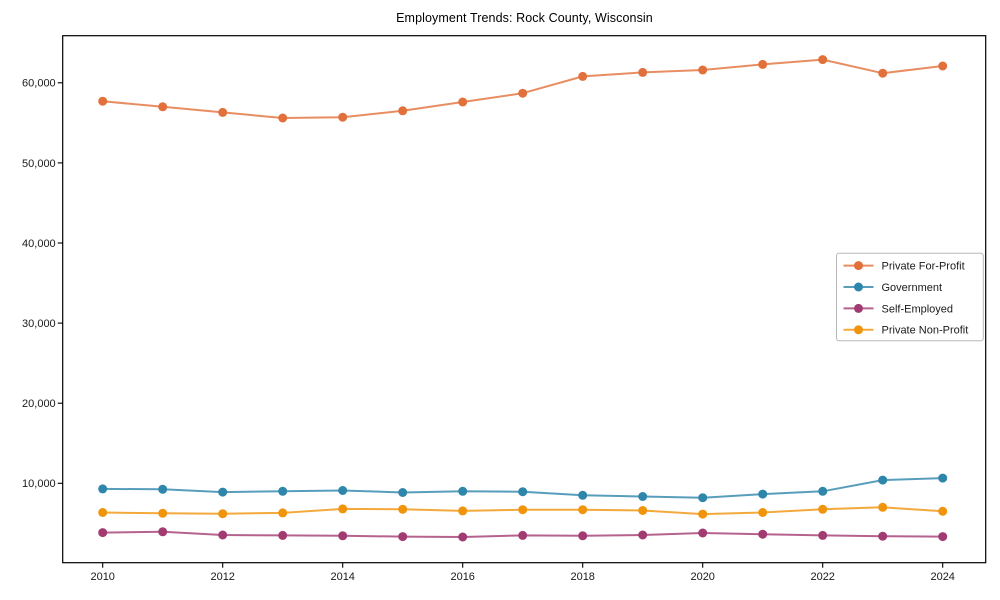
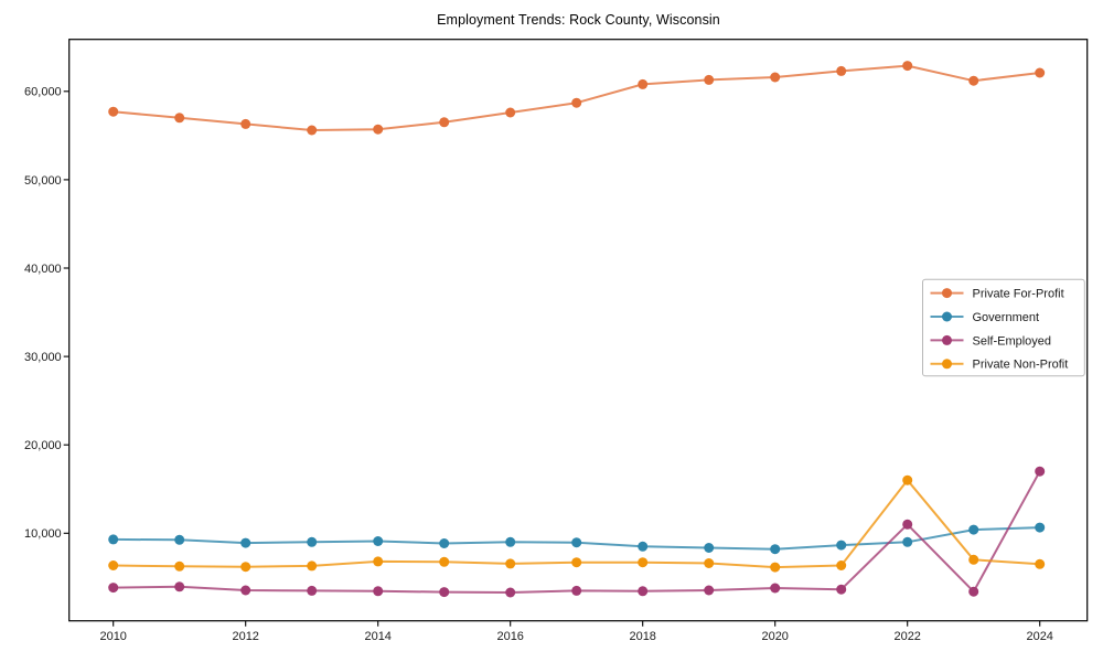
Self-Employed/2022: 4000 -> 11000
Private Non-Profit/2022: 7000 -> 16000
Self-Employed/2024: 3000 -> 17000
